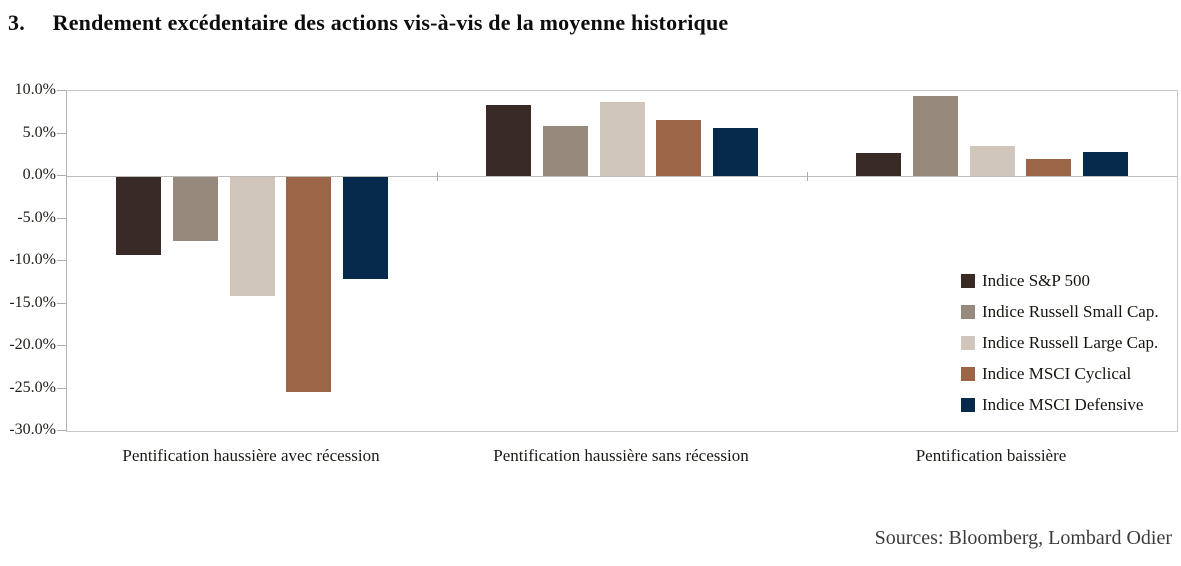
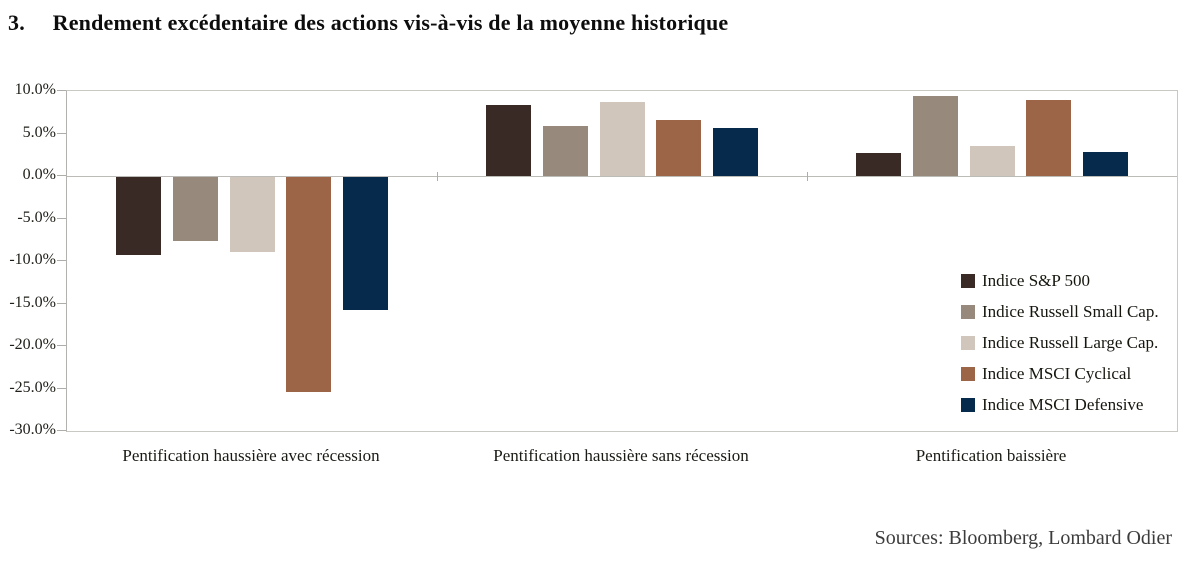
Indice Russell Large Cap./Pentification haussière avec récession: -14% -> -9%
Indice MSCI Defensive/Pentification haussière avec récession: -12% -> -16%
Indice MSCI Cyclical/Pentification baissière: 2% -> 9%
